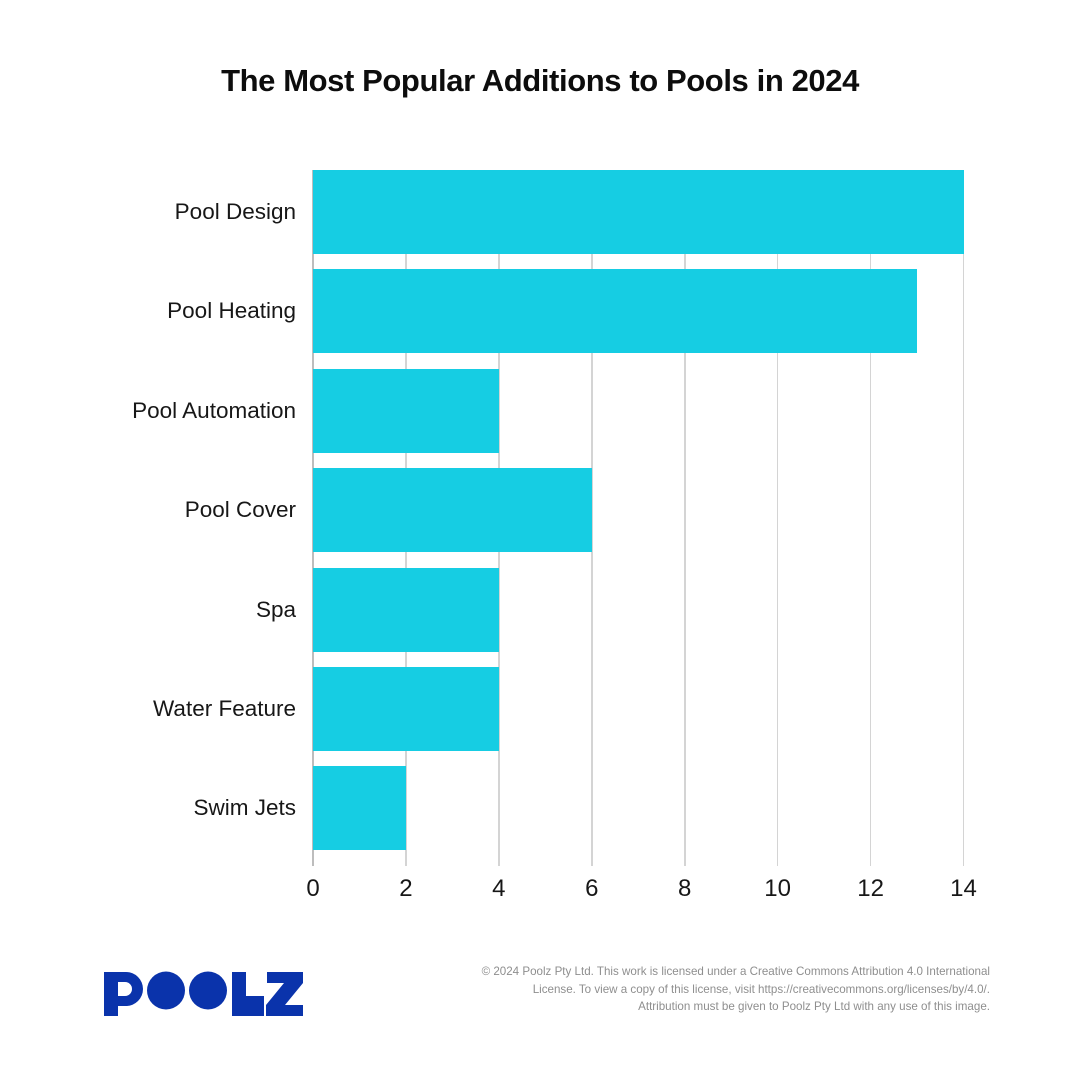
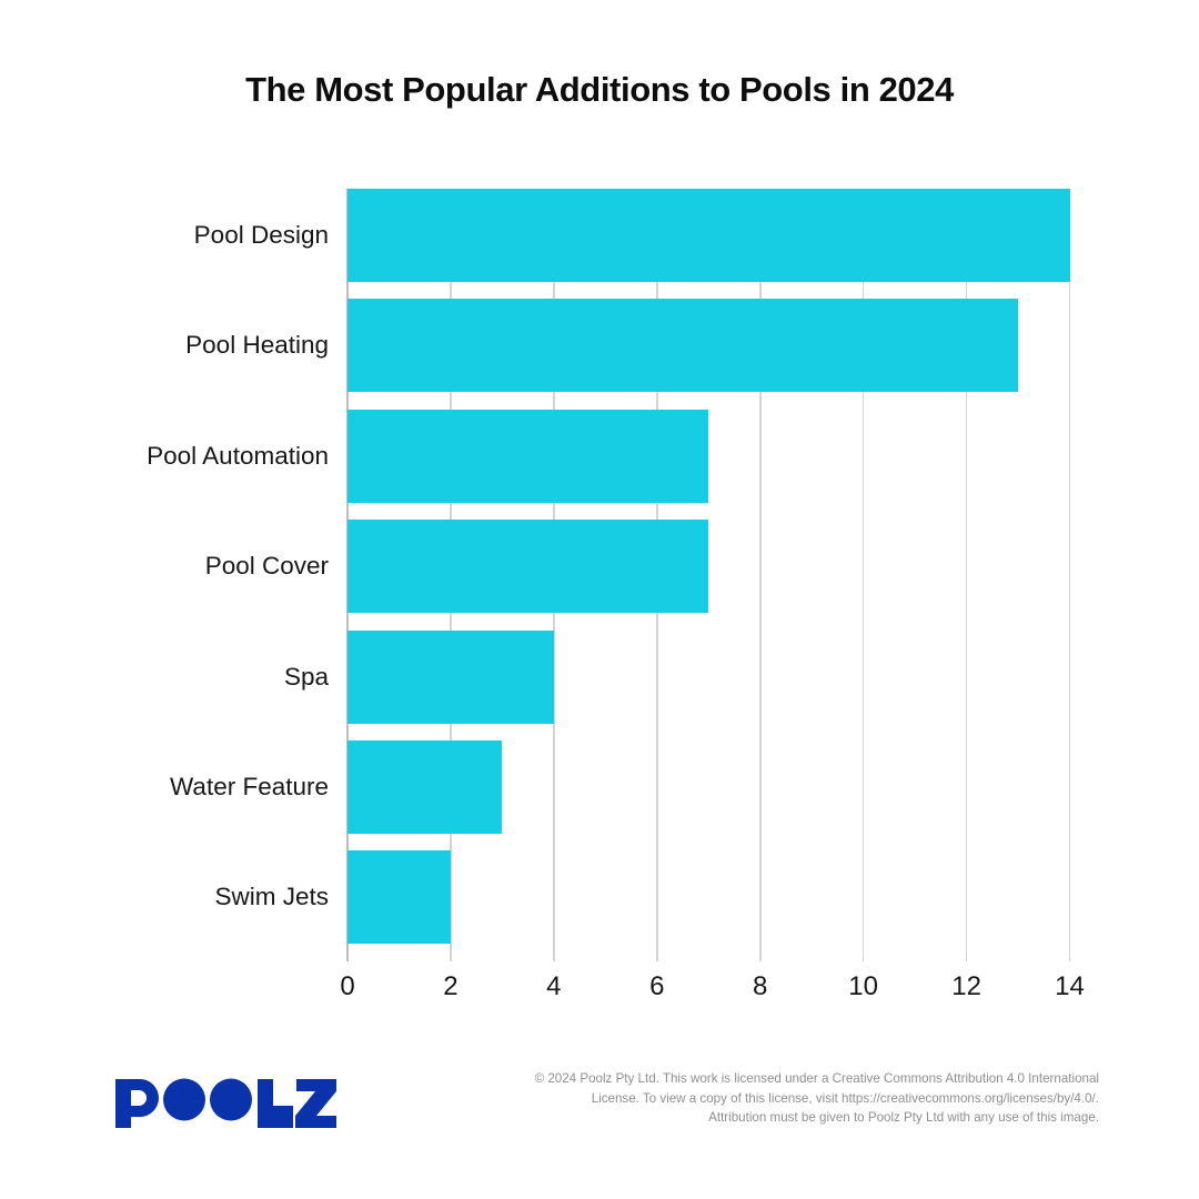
Pool Automation: 4 -> 7
Pool Cover: 6 -> 7
Water Feature: 4 -> 3
